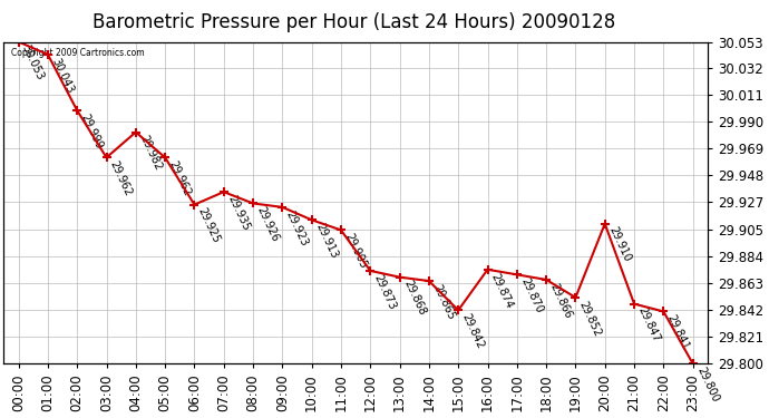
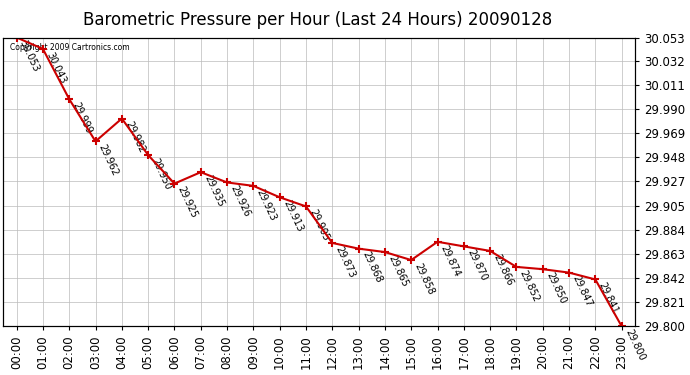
05:00: 29.962 -> 29.950
15:00: 29.842 -> 29.858
20:00: 29.910 -> 29.850
